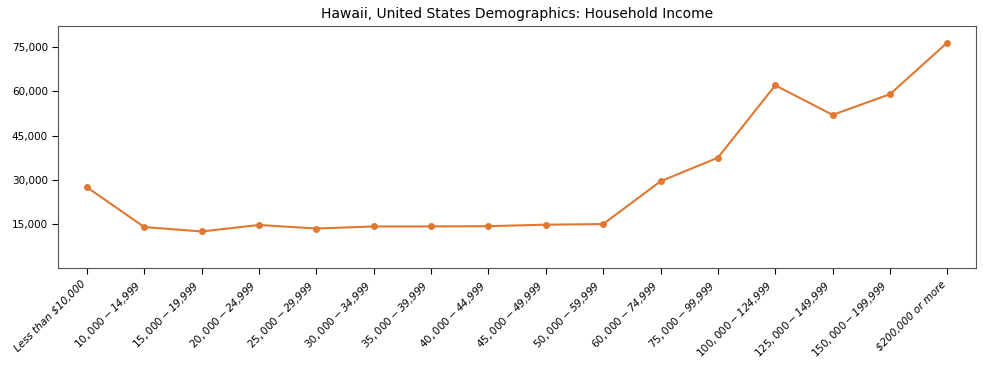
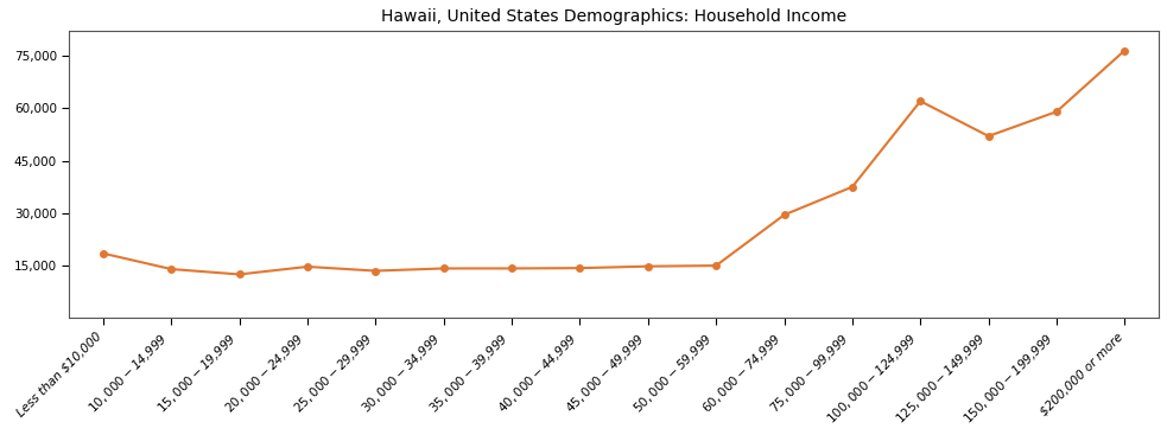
Less than $10,000: 27,500 -> 18,500
